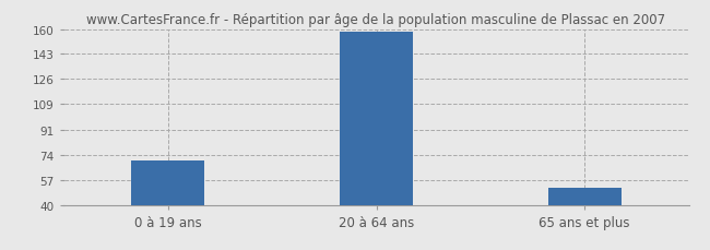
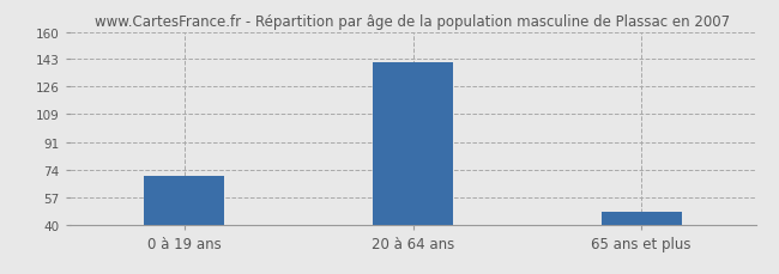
20 à 64 ans: 158 -> 141
65 ans et plus: 52 -> 48
